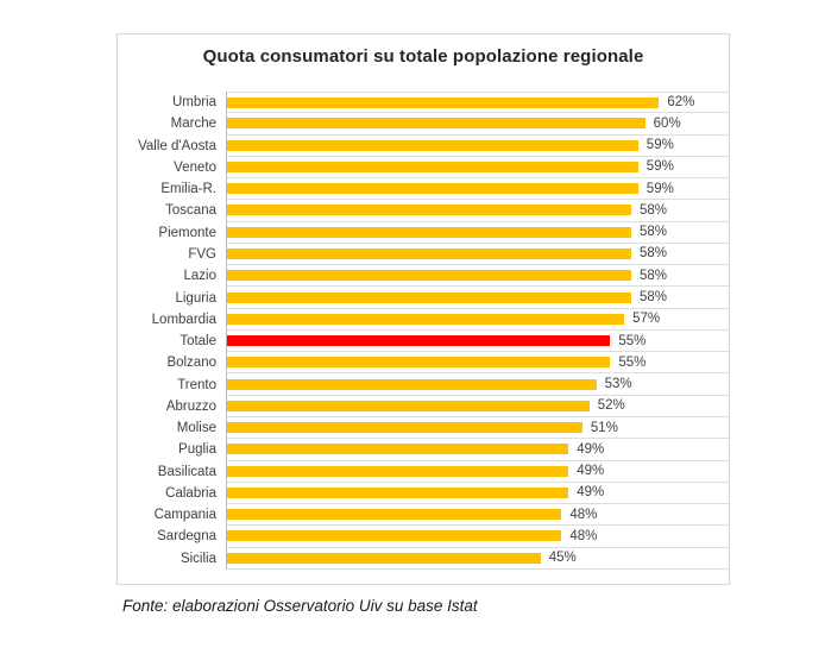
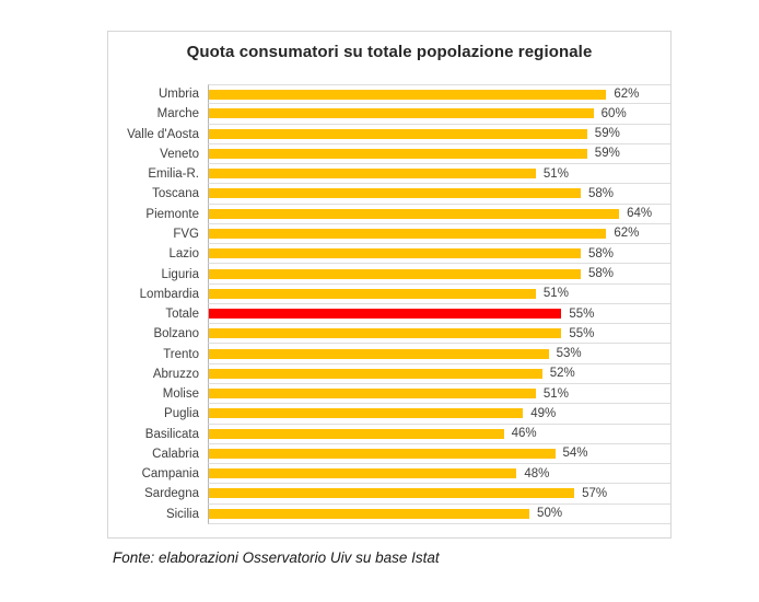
Emilia-R.: 59% -> 51%
Piemonte: 58% -> 64%
FVG: 58% -> 62%
Lombardia: 57% -> 51%
Basilicata: 49% -> 46%
Calabria: 49% -> 54%
Sardegna: 48% -> 57%
Sicilia: 45% -> 50%
